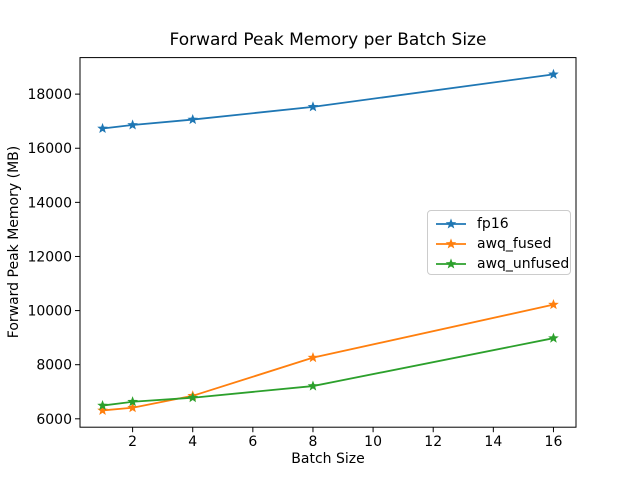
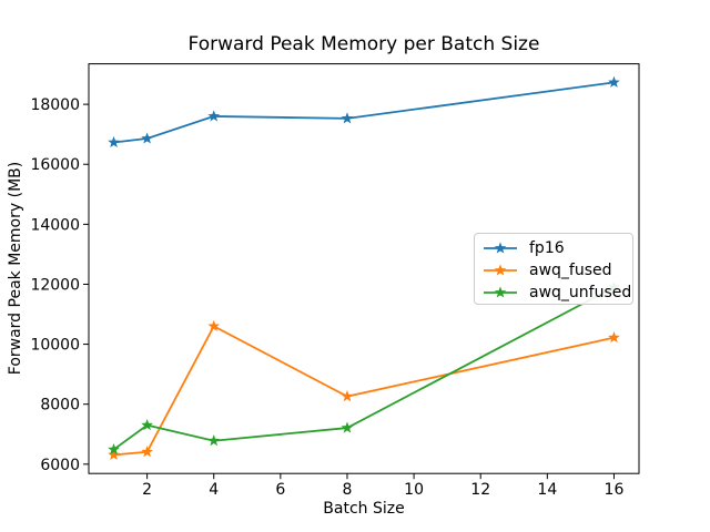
awq_unfused/2: 6600 -> 7300
fp16/4: 17100 -> 17600
awq_fused/4: 6800 -> 10600
awq_unfused/16: 9000 -> 11900
